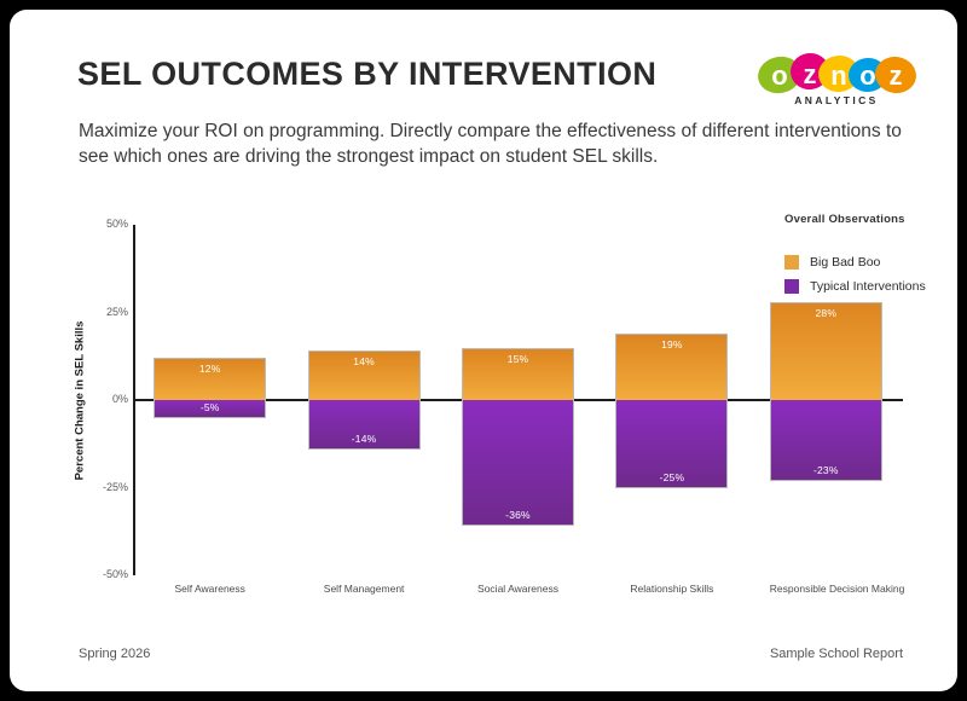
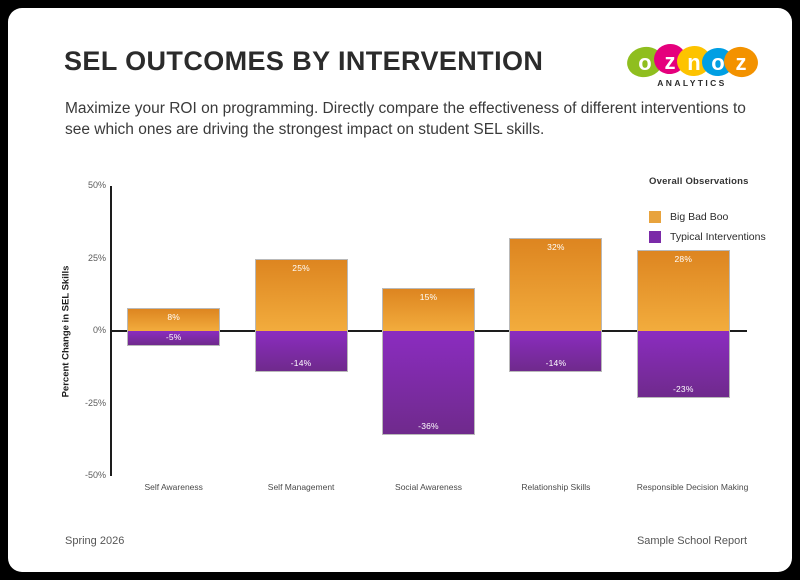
Big Bad Boo/Self Awareness: 12% -> 8%
Big Bad Boo/Self Management: 14% -> 25%
Big Bad Boo/Relationship Skills: 19% -> 32%
Typical Interventions/Relationship Skills: -25% -> -14%
